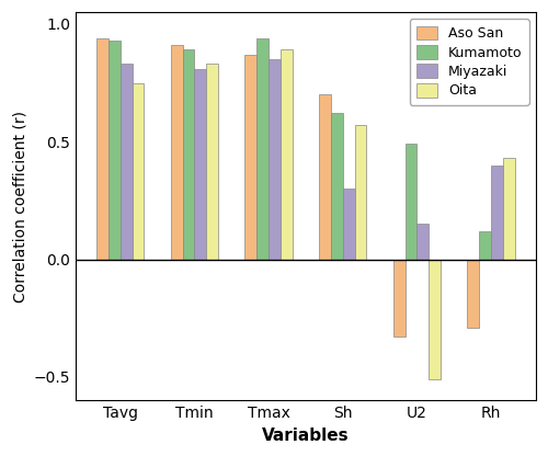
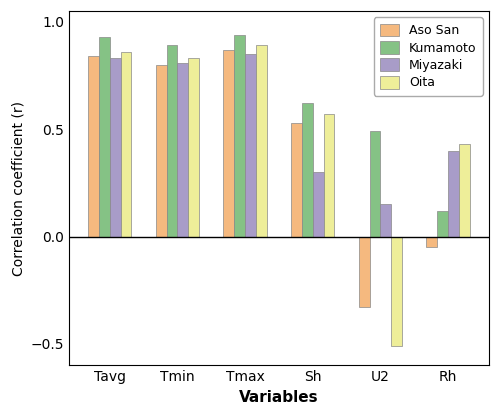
Aso San/Tavg: 0.94 -> 0.84
Oita/Tavg: 0.75 -> 0.86
Aso San/Tmin: 0.91 -> 0.80
Aso San/Sh: 0.70 -> 0.53
Aso San/Rh: -0.29 -> -0.05
